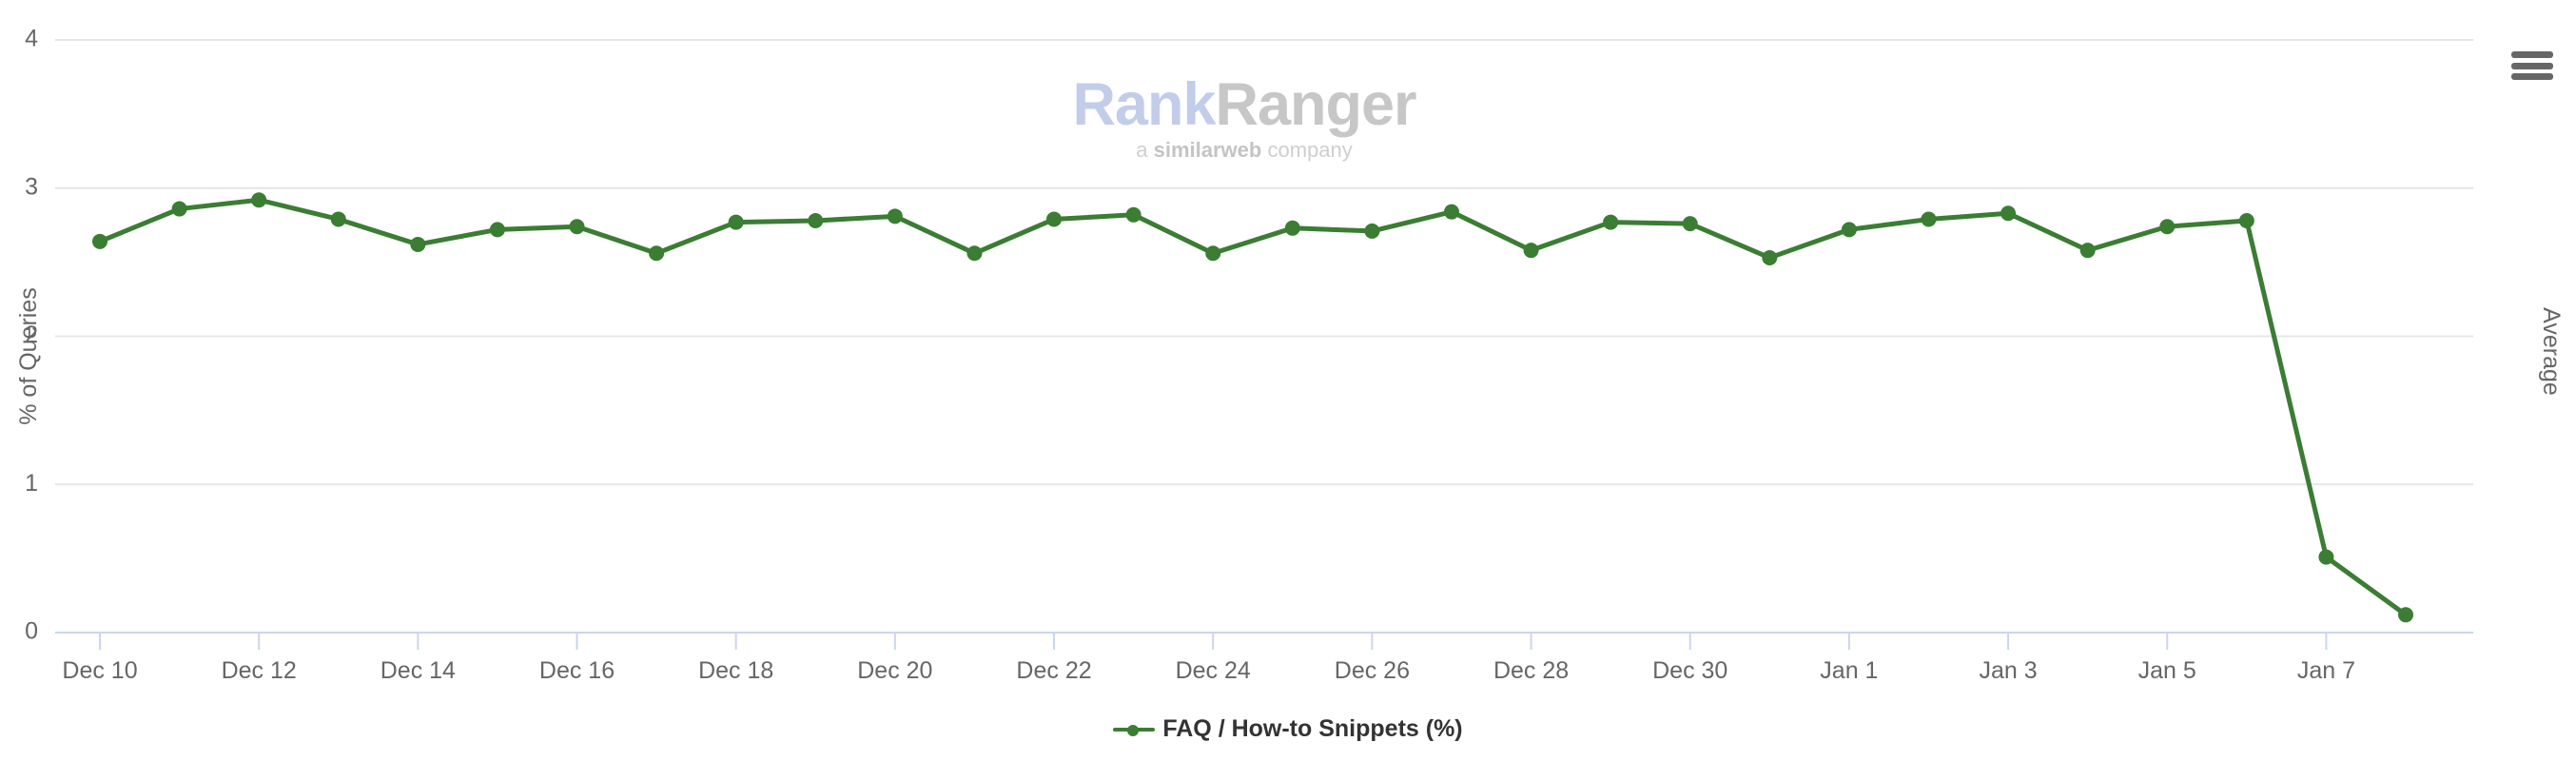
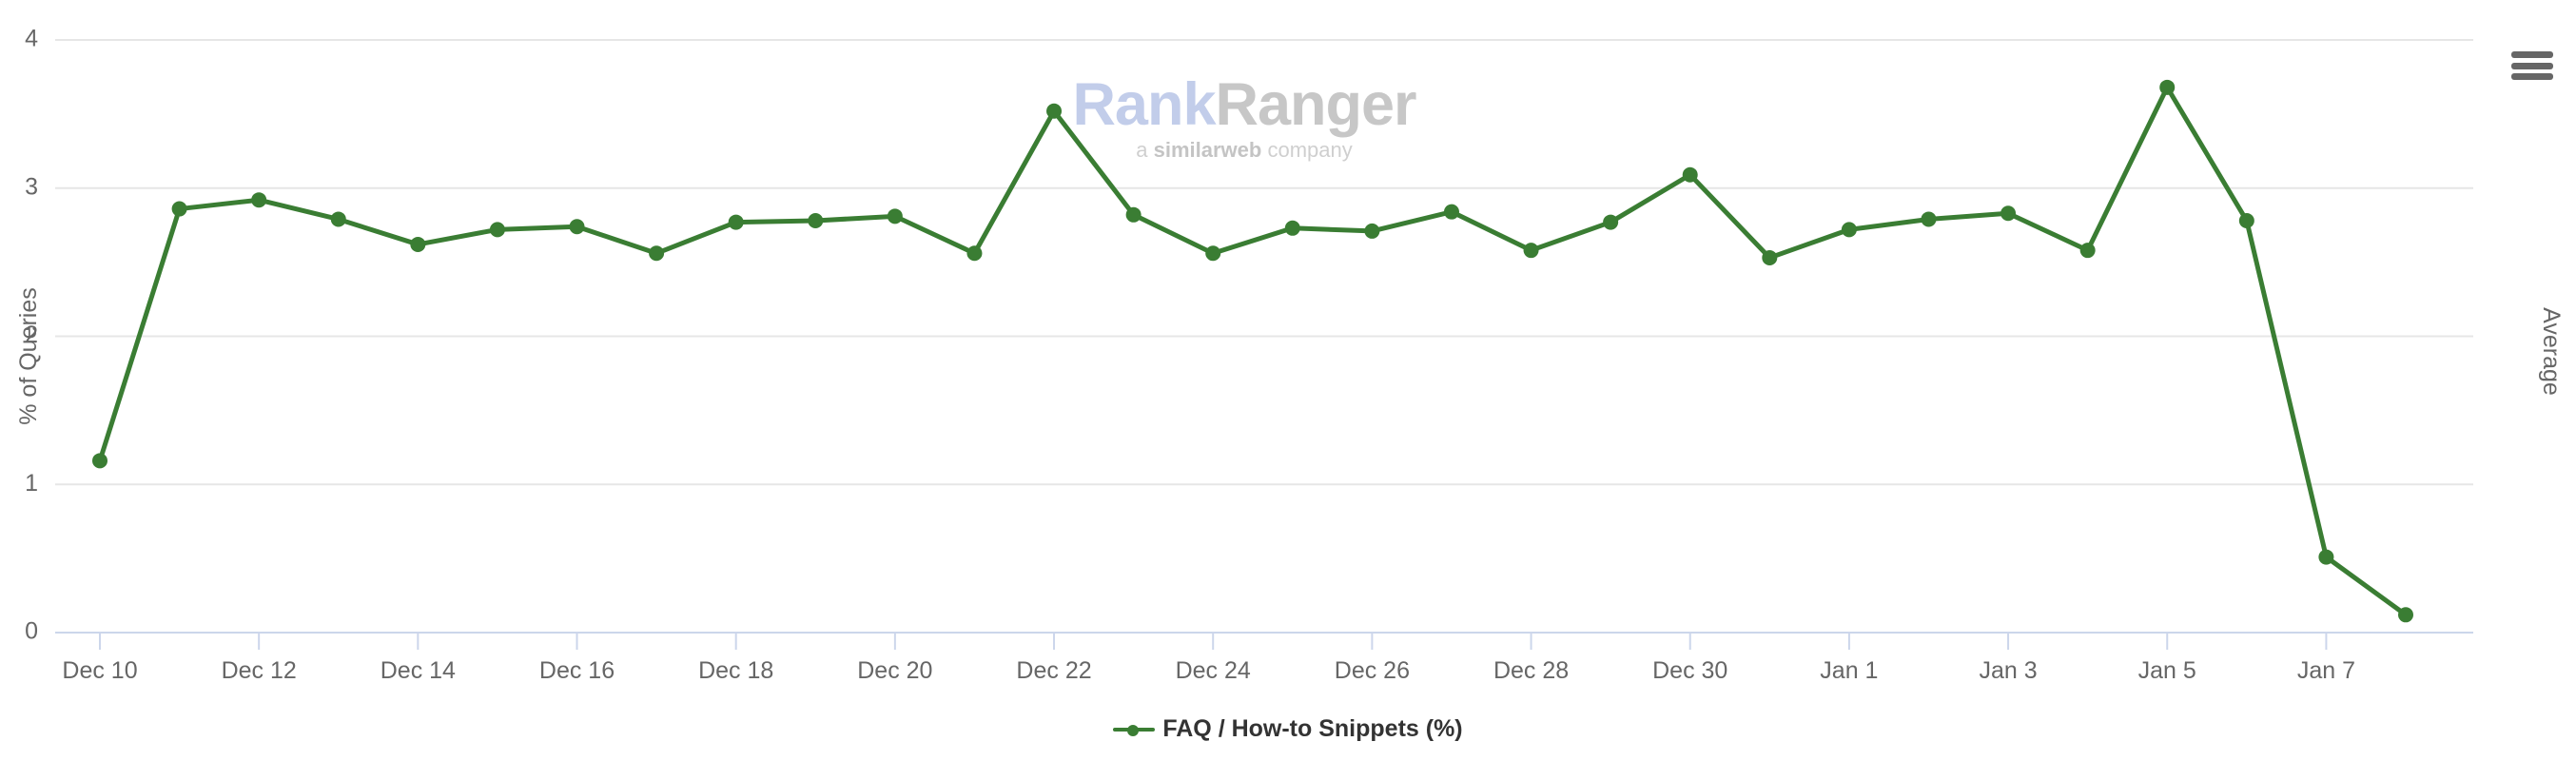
Dec 10: 2.64 -> 1.16
Dec 22: 2.79 -> 3.52
Dec 30: 2.76 -> 3.09
Jan 5: 2.74 -> 3.68
